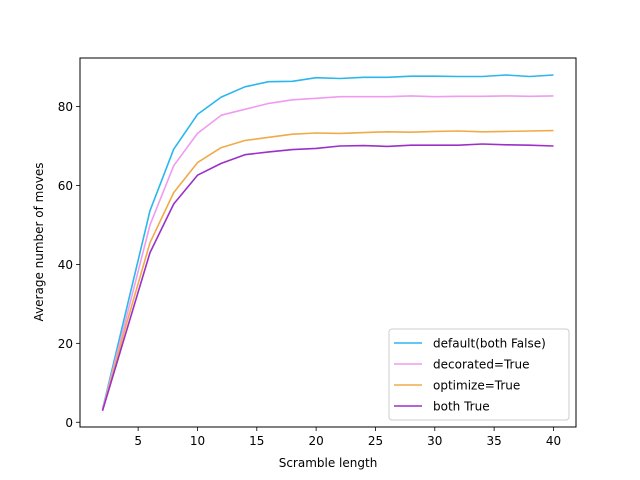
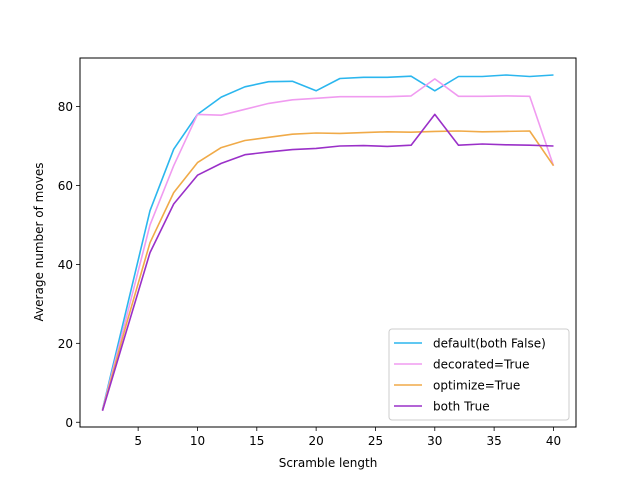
decorated=True/10: 73 -> 78
default(both False)/20: 87 -> 84
default(both False)/30: 88 -> 84
decorated=True/30: 82 -> 87
both True/30: 70 -> 78
decorated=True/40: 83 -> 65
optimize=True/40: 74 -> 65
